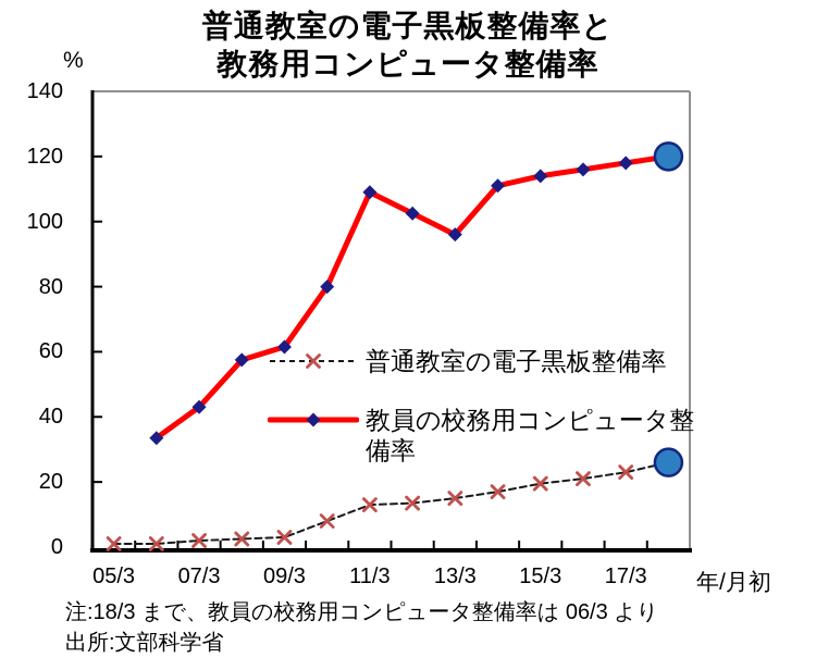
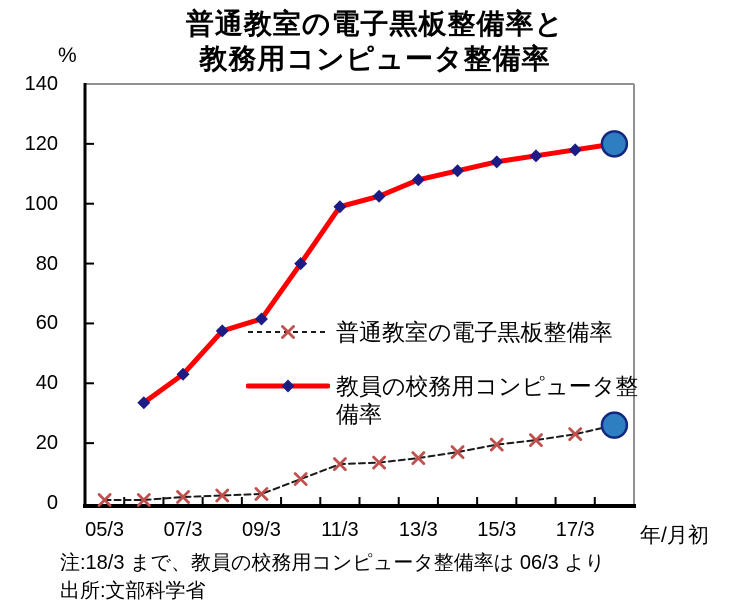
教員の校務用コンピュータ整備率/11/3: 109 -> 99
教員の校務用コンピュータ整備率/13/3: 96 -> 108
